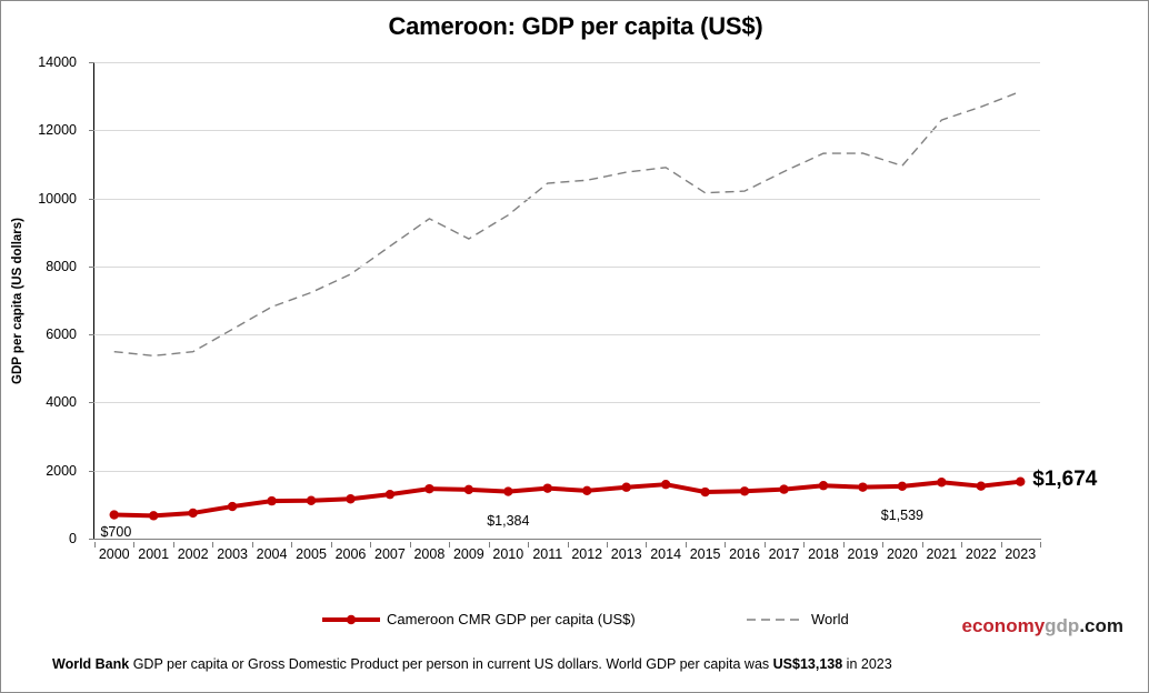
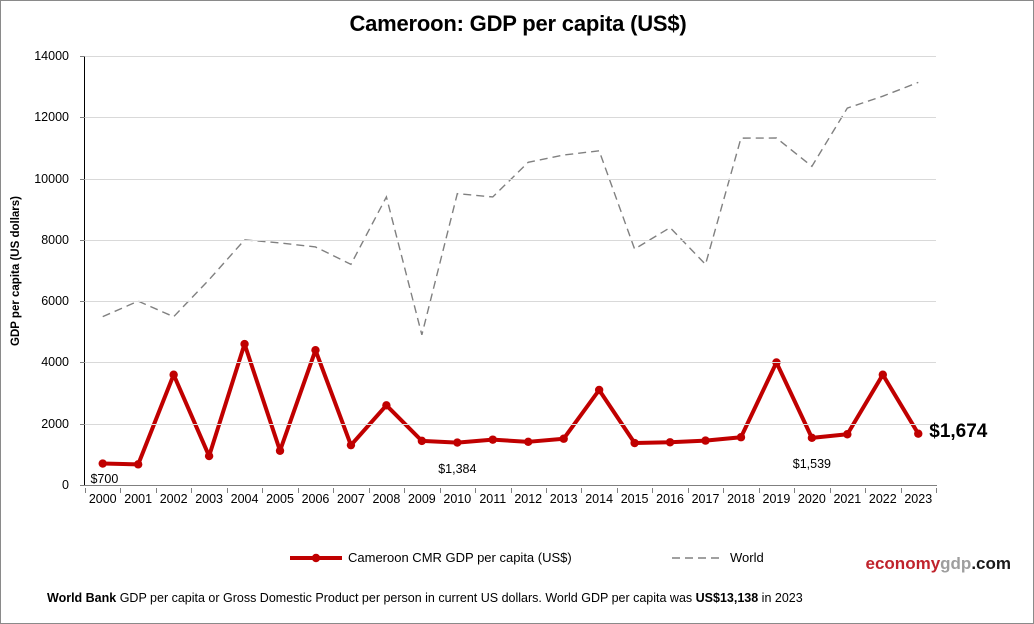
World/2001: 5400 -> 6000
Cameroon CMR GDP per capita (US$)/2002: 800 -> 3600
World/2003: 6200 -> 6700
Cameroon CMR GDP per capita (US$)/2004: 1100 -> 4600
World/2004: 6800 -> 8000
World/2005: 7200 -> 7900
Cameroon CMR GDP per capita (US$)/2006: 1200 -> 4400
World/2007: 8600 -> 7200
Cameroon CMR GDP per capita (US$)/2008: 1500 -> 2600
World/2009: 8800 -> 4900
World/2011: 10400 -> 9400
Cameroon CMR GDP per capita (US$)/2014: 1600 -> 3100
World/2015: 10200 -> 7700
World/2016: 10200 -> 8400
World/2017: 10800 -> 7200
Cameroon CMR GDP per capita (US$)/2019: 1500 -> 4000
World/2020: 11000 -> 10400
Cameroon CMR GDP per capita (US$)/2022: 1500 -> 3600
